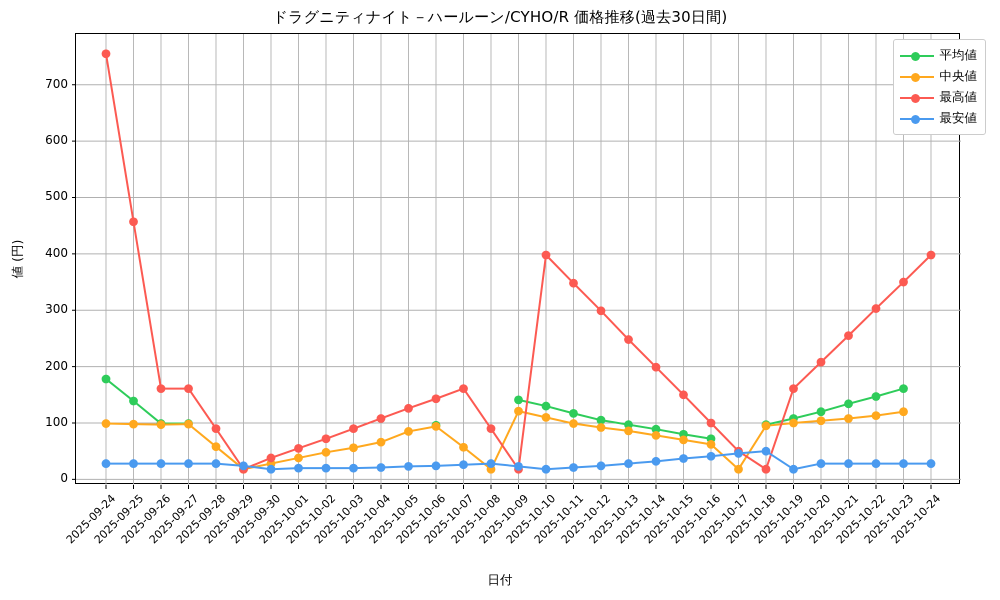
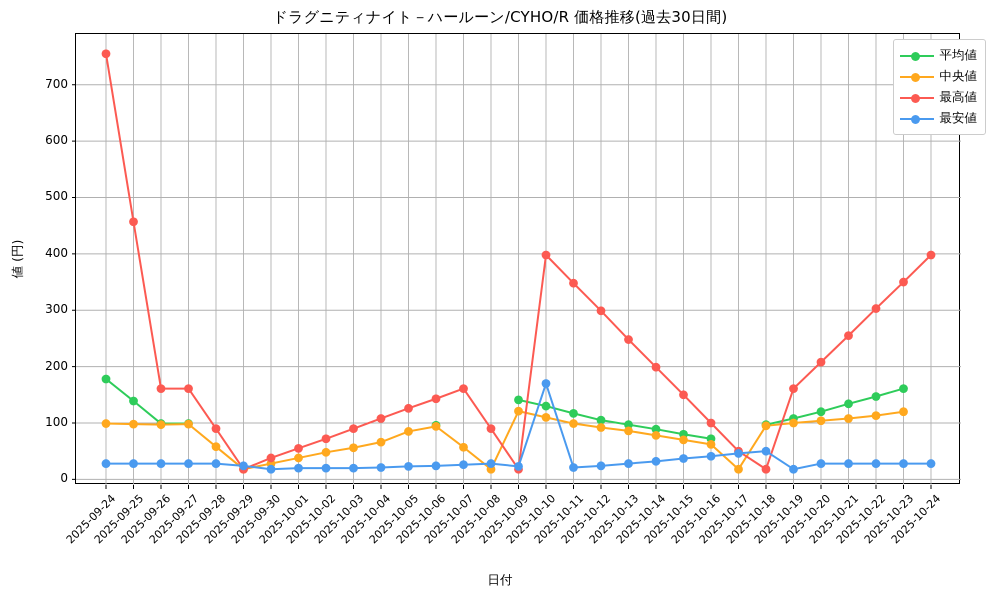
最安値/2025-10-10: 20 -> 170
